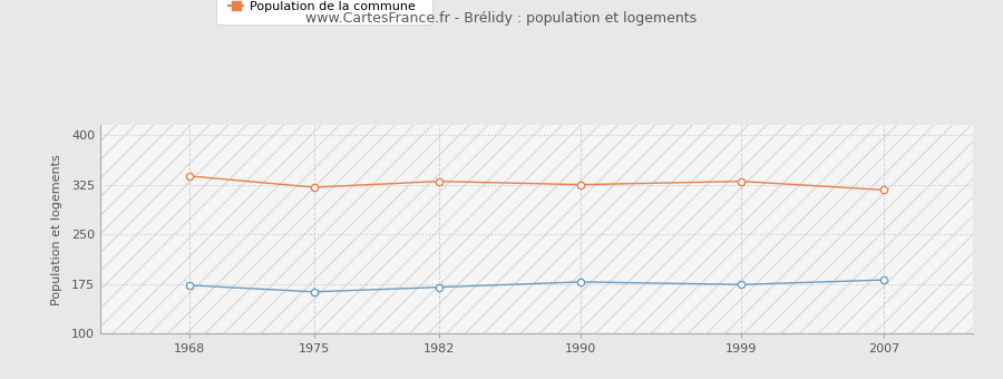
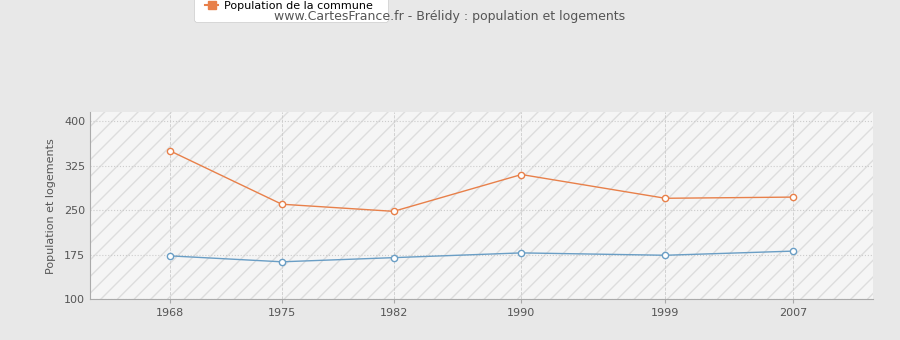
Population de la commune/1968: 338 -> 350
Population de la commune/1975: 321 -> 260
Population de la commune/1982: 330 -> 248
Population de la commune/1990: 325 -> 310
Population de la commune/1999: 330 -> 270
Population de la commune/2007: 317 -> 272
